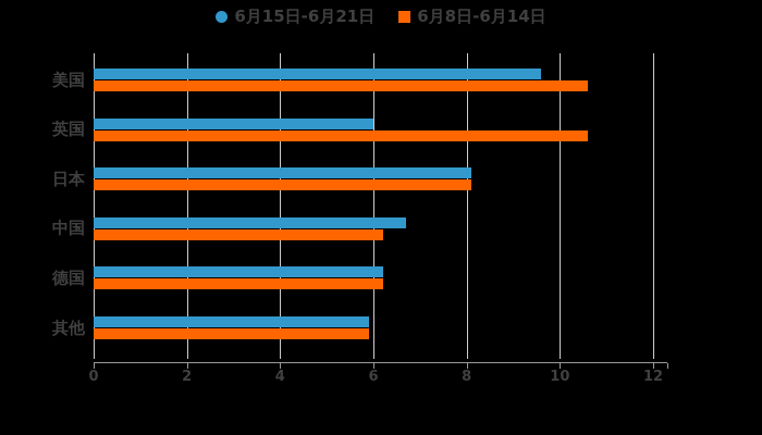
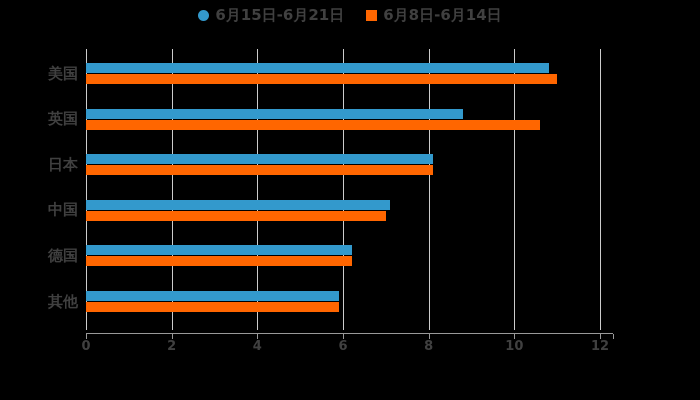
6月15日-6月21日/美国: 9.6 -> 10.8
6月8日-6月14日/美国: 10.6 -> 11.0
6月15日-6月21日/英国: 6.0 -> 8.8
6月15日-6月21日/中国: 6.7 -> 7.1
6月8日-6月14日/中国: 6.2 -> 7.0
